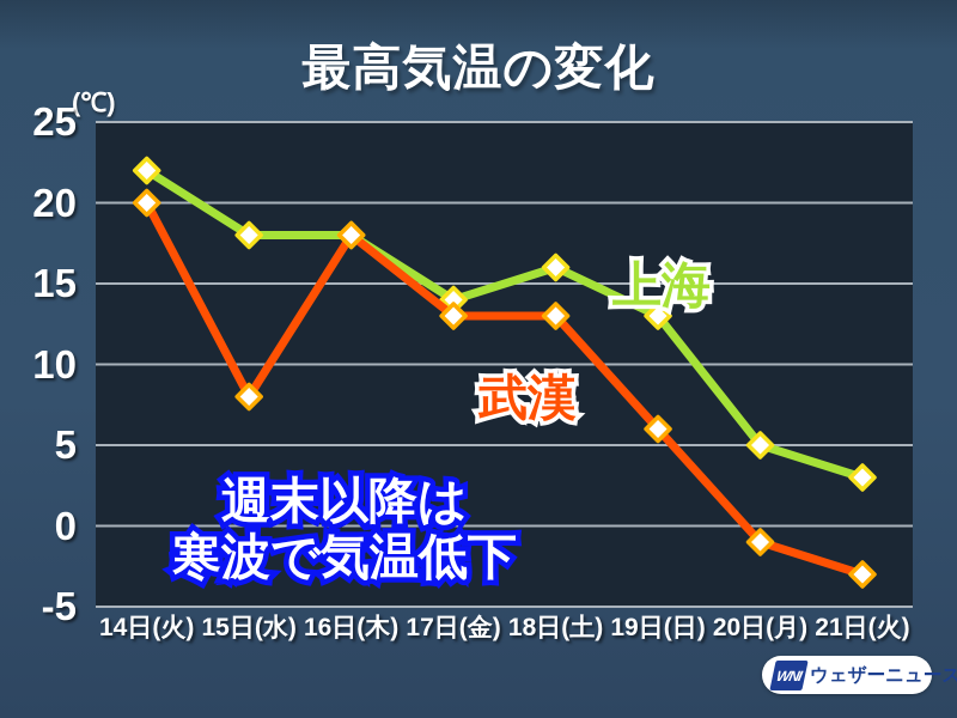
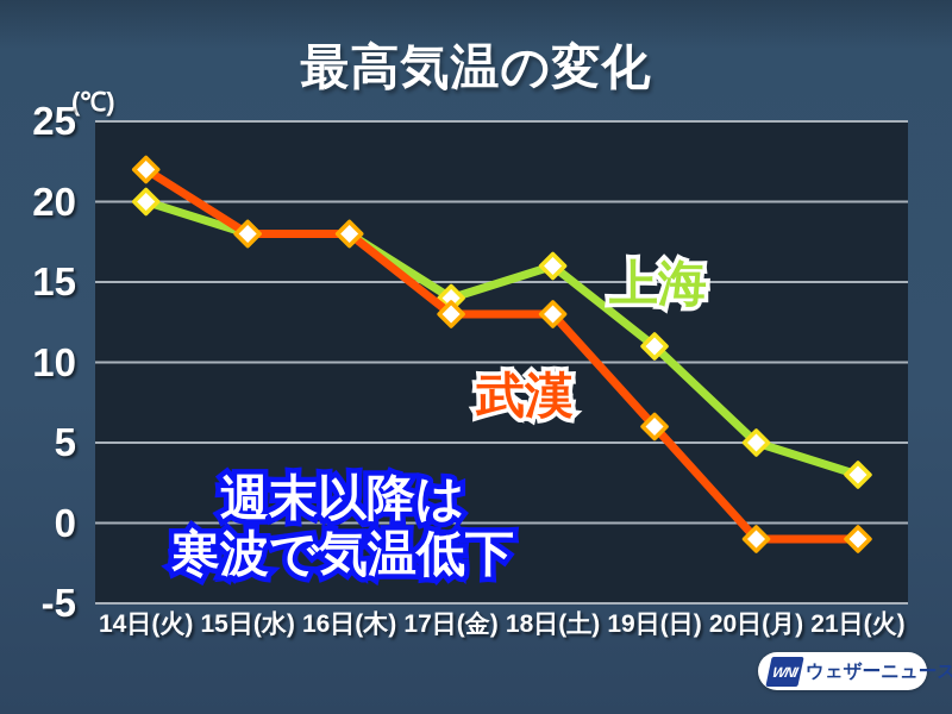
上海/14日(火): 22 -> 20
武漢/14日(火): 20 -> 22
武漢/15日(水): 8 -> 18
上海/19日(日): 13 -> 11
武漢/21日(火): -3 -> -1
